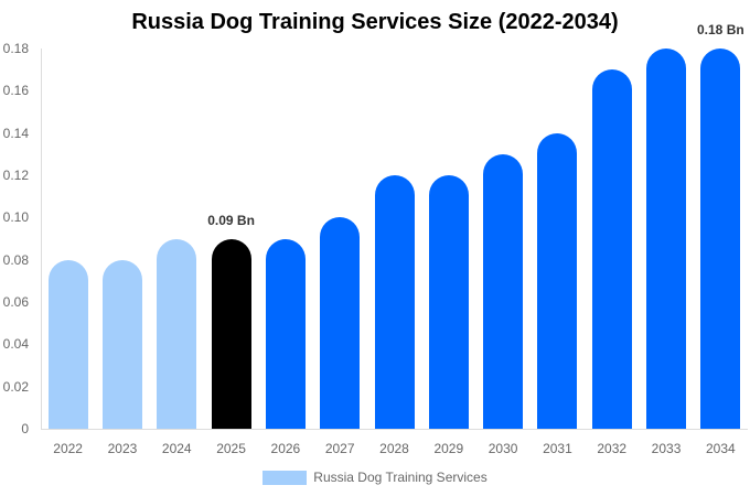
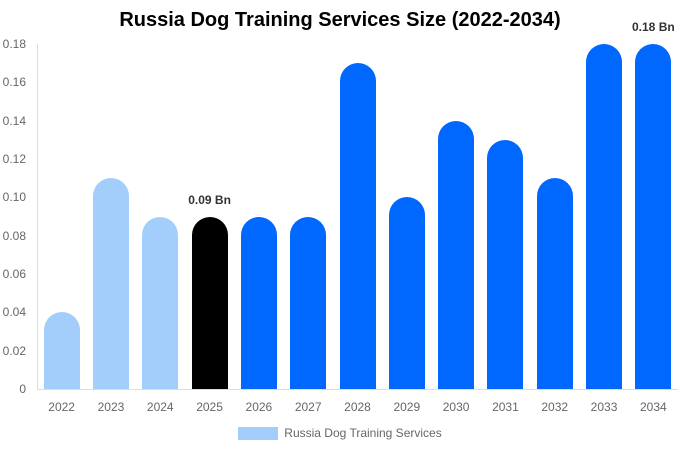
2022: 0.08 -> 0.04
2023: 0.08 -> 0.11
2027: 0.10 -> 0.09
2028: 0.12 -> 0.17
2029: 0.12 -> 0.10
2030: 0.13 -> 0.14
2031: 0.14 -> 0.13
2032: 0.17 -> 0.11
